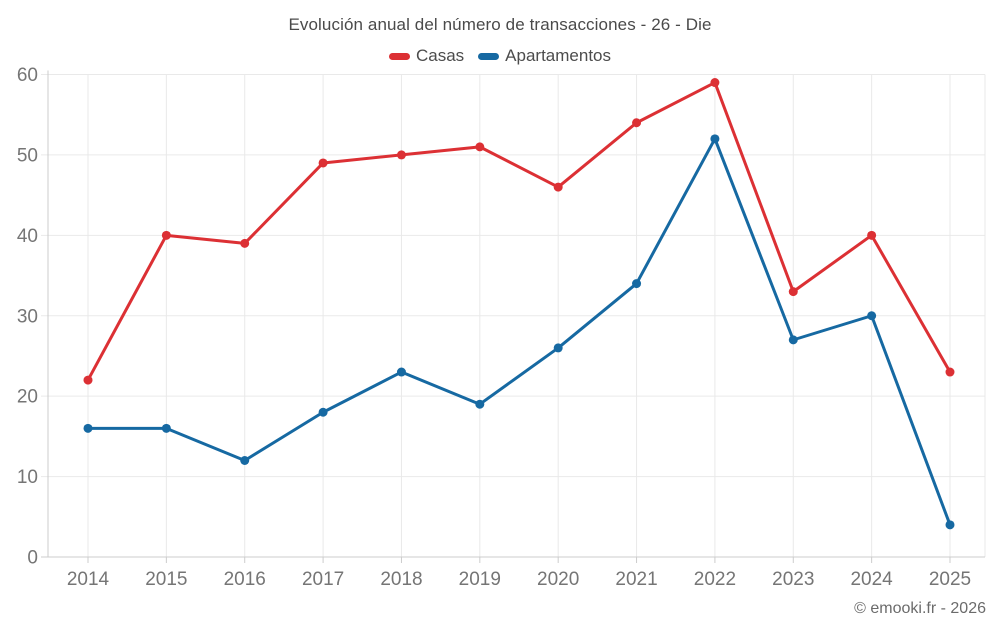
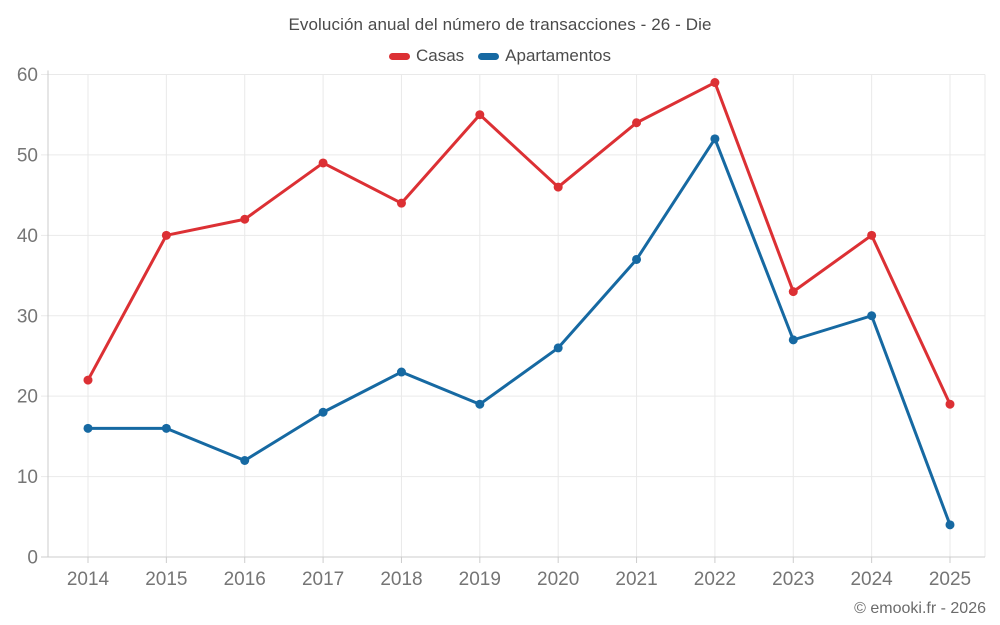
Casas/2016: 39 -> 42
Casas/2018: 50 -> 44
Casas/2019: 51 -> 55
Apartamentos/2021: 34 -> 37
Casas/2025: 23 -> 19
